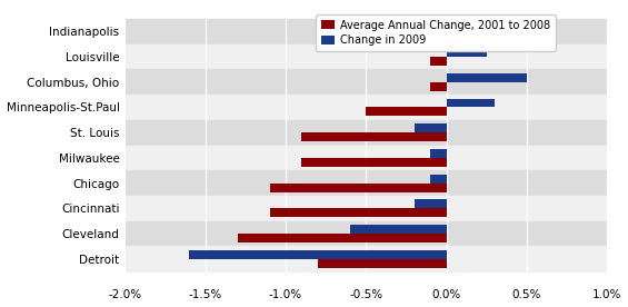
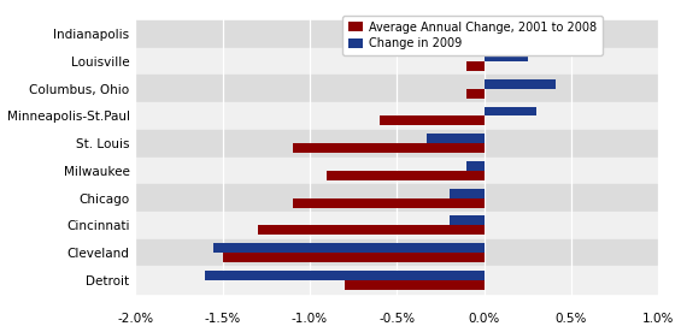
Change in 2009/Columbus, Ohio: 0.50% -> 0.41%
Average Annual Change, 2001 to 2008/Minneapolis-St.Paul: -0.5% -> -0.6%
Change in 2009/St. Louis: -0.20% -> -0.33%
Average Annual Change, 2001 to 2008/St. Louis: -0.9% -> -1.1%
Change in 2009/Chicago: -0.10% -> -0.20%
Average Annual Change, 2001 to 2008/Cincinnati: -1.1% -> -1.3%
Change in 2009/Cleveland: -0.60% -> -1.55%
Average Annual Change, 2001 to 2008/Cleveland: -1.3% -> -1.5%
